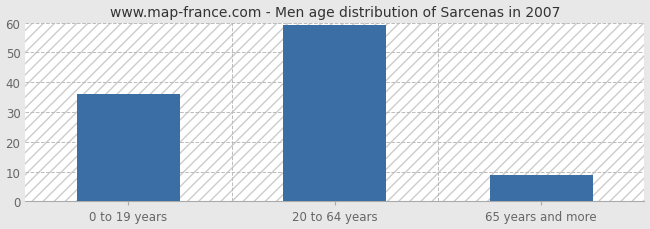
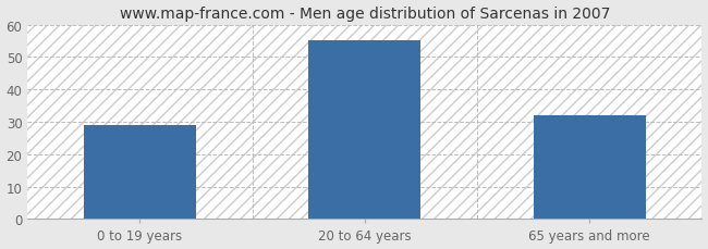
0 to 19 years: 36 -> 29
20 to 64 years: 59 -> 55
65 years and more: 9 -> 32
